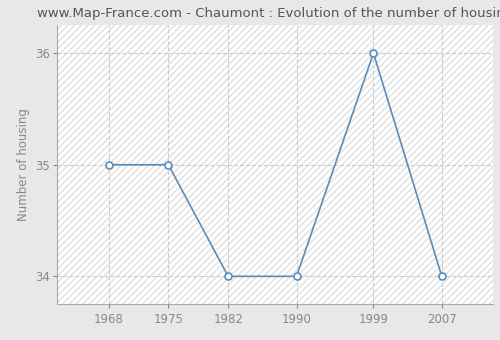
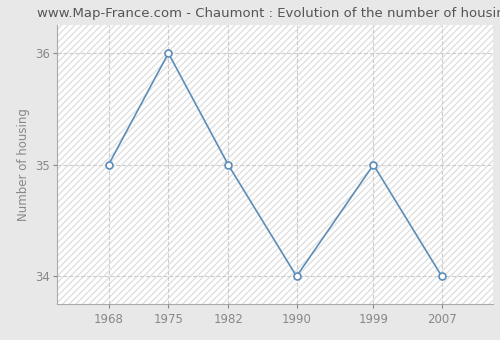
1975: 35 -> 36
1982: 34 -> 35
1999: 36 -> 35
